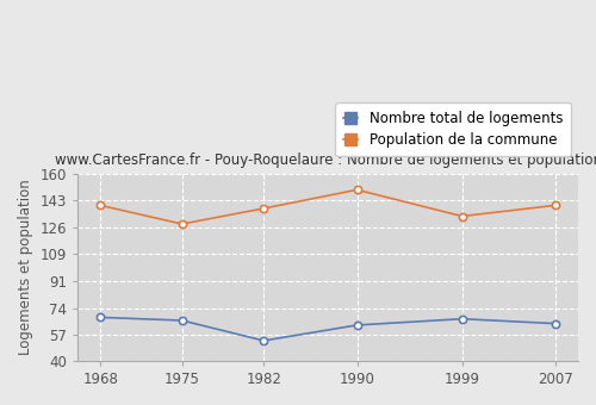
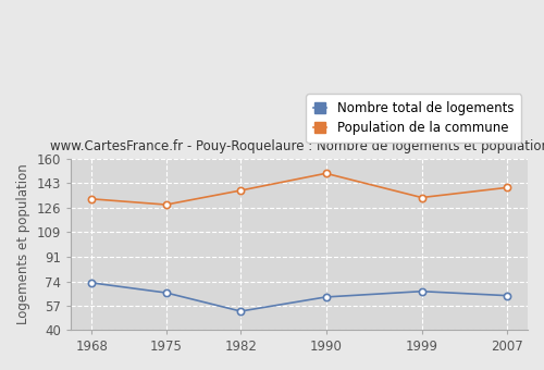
Nombre total de logements/1968: 68 -> 73
Population de la commune/1968: 140 -> 132
